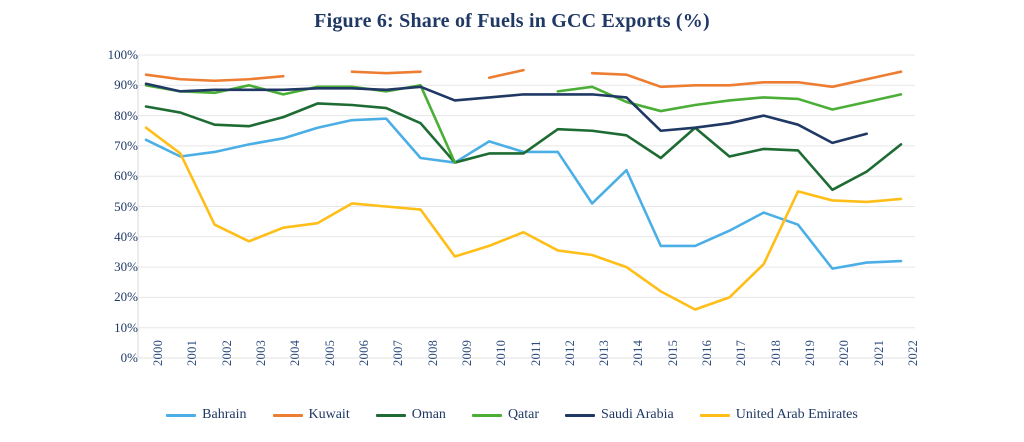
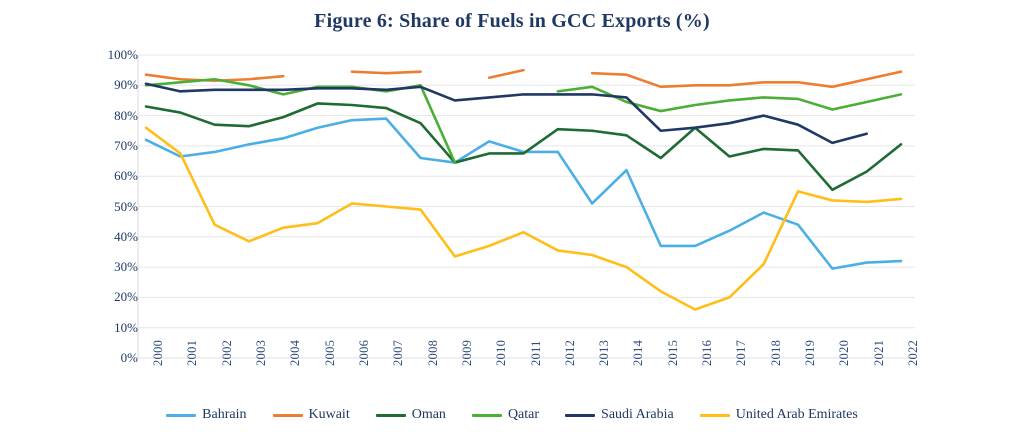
Qatar/2001: 88% -> 91%
Qatar/2002: 88% -> 92%
